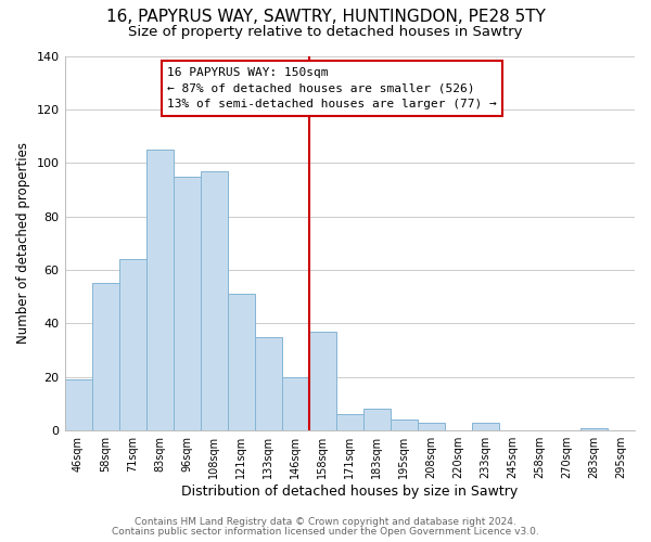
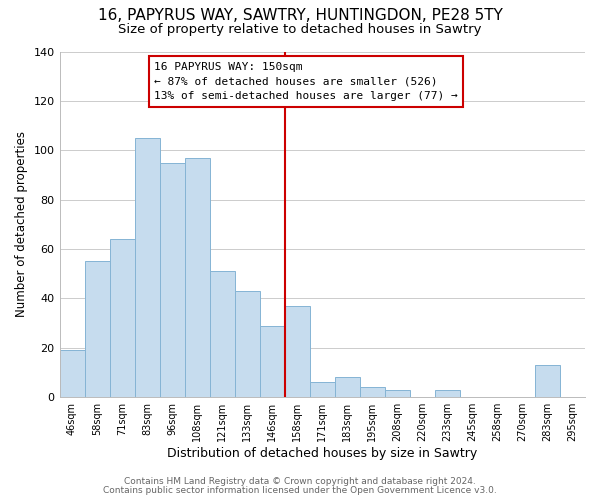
133sqm: 35 -> 43
146sqm: 20 -> 29
283sqm: 1 -> 13
